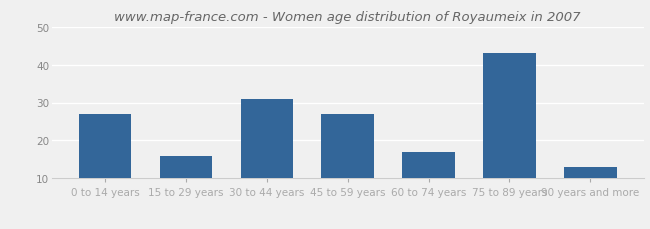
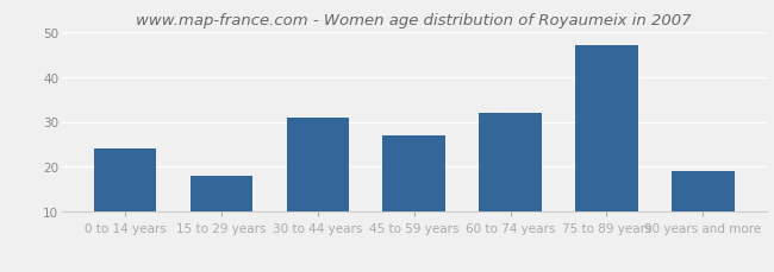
0 to 14 years: 27 -> 24
15 to 29 years: 16 -> 18
60 to 74 years: 17 -> 32
75 to 89 years: 43 -> 47
90 years and more: 13 -> 19
